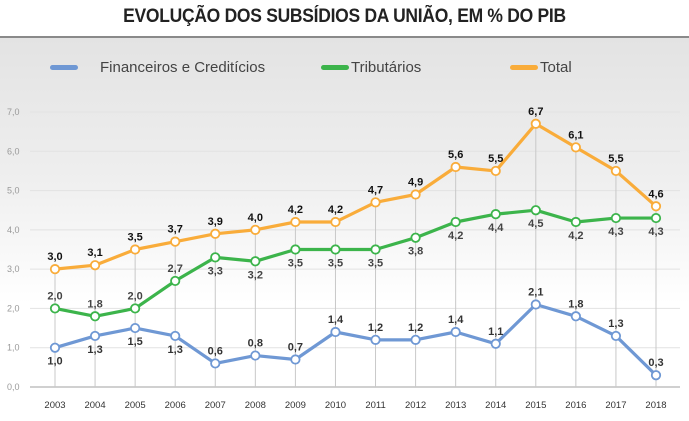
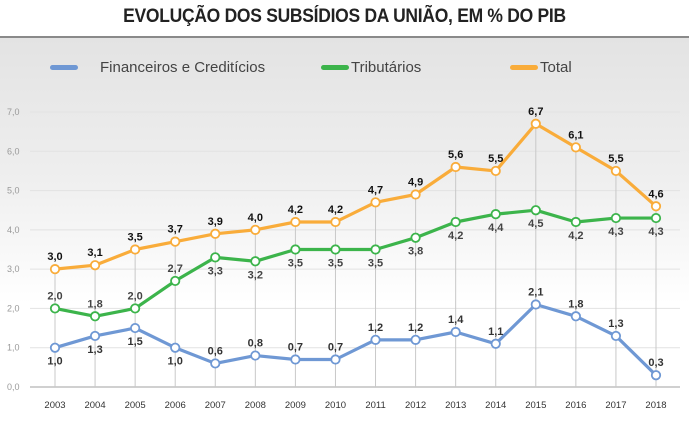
Financeiros e Creditícios/2006: 1,3 -> 1,0
Financeiros e Creditícios/2010: 1,4 -> 0,7
